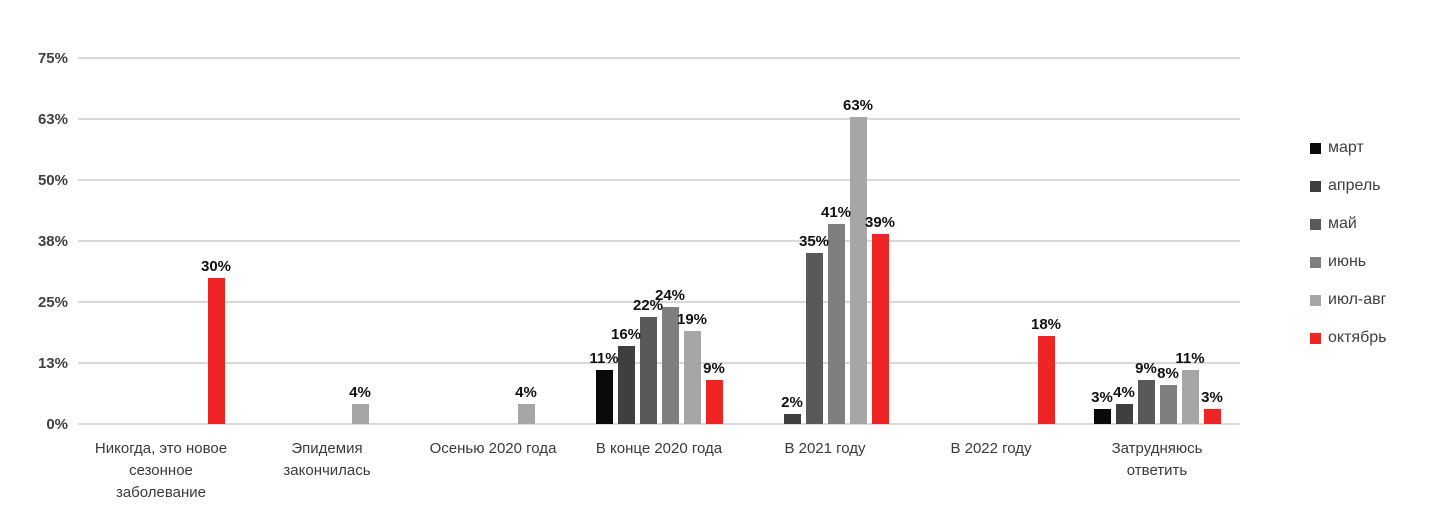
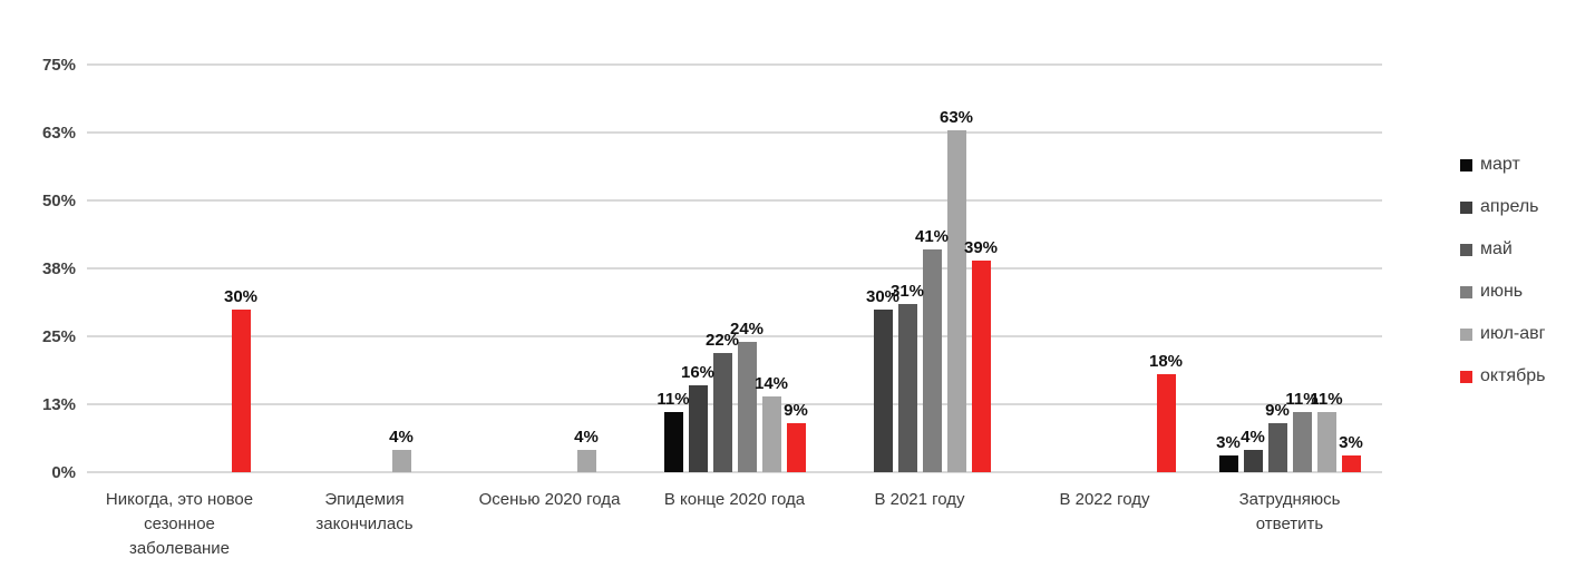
июл-авг/В конце 2020 года: 19% -> 14%
апрель/В 2021 году: 2% -> 30%
май/В 2021 году: 35% -> 31%
июнь/Затрудняюсь ответить: 8% -> 11%
